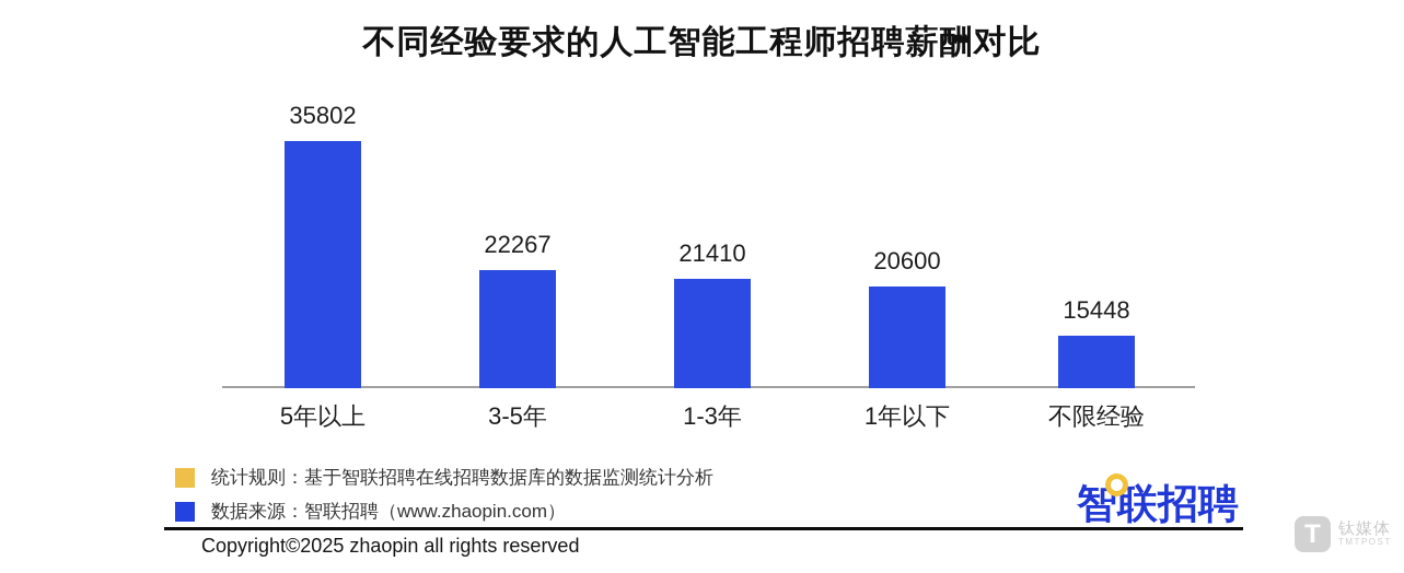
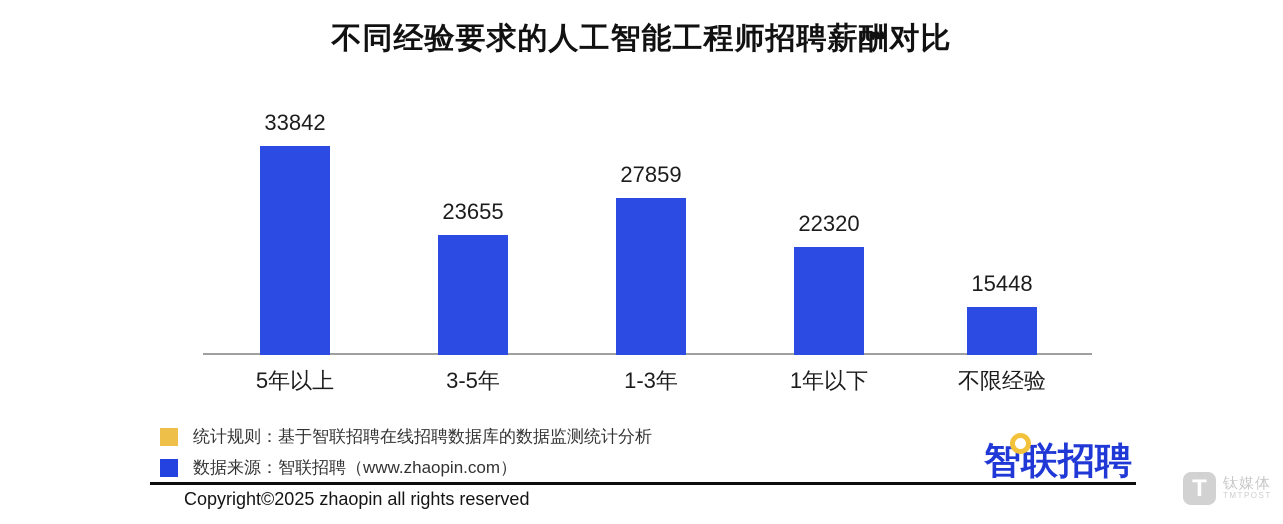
5年以上: 35802 -> 33842
3-5年: 22267 -> 23655
1-3年: 21410 -> 27859
1年以下: 20600 -> 22320
